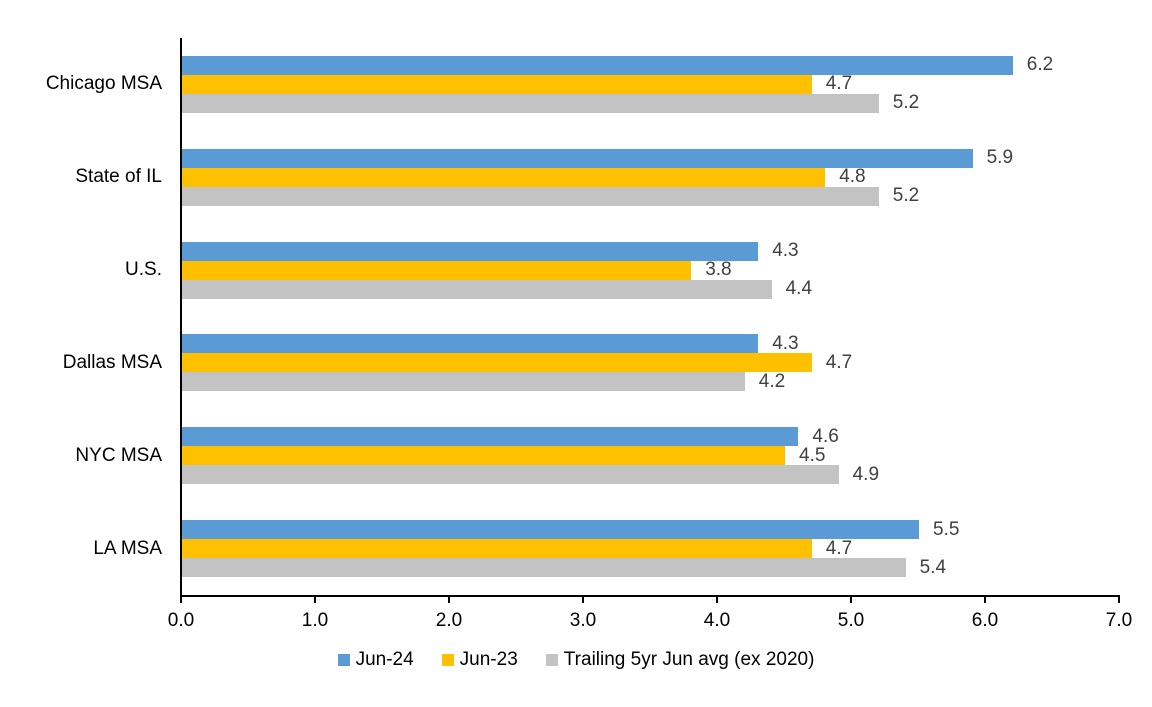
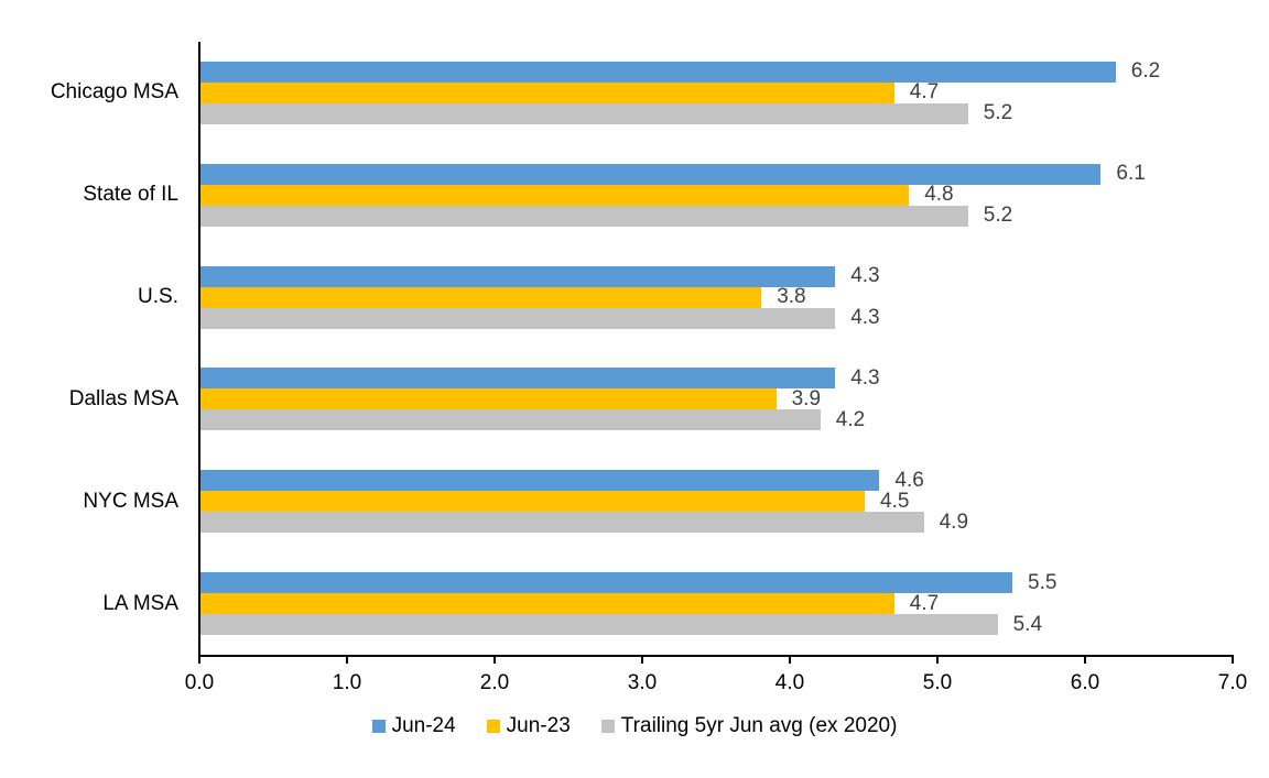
Jun-24/State of IL: 5.9 -> 6.1
Trailing 5yr Jun avg (ex 2020)/U.S.: 4.4 -> 4.3
Jun-23/Dallas MSA: 4.7 -> 3.9
